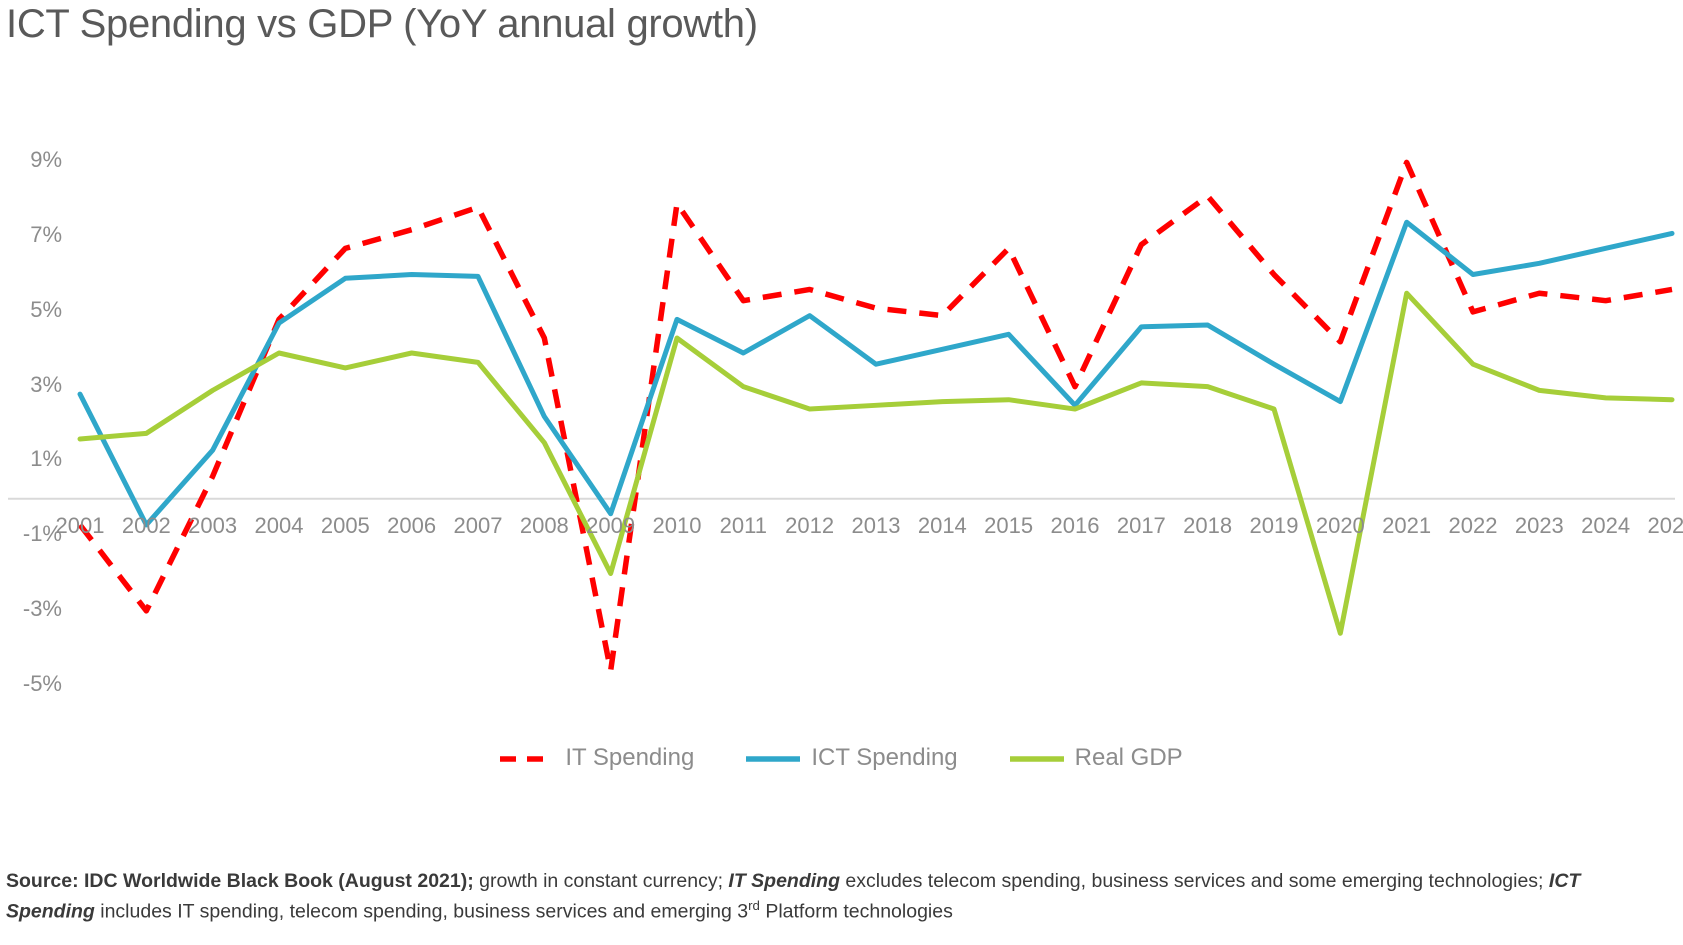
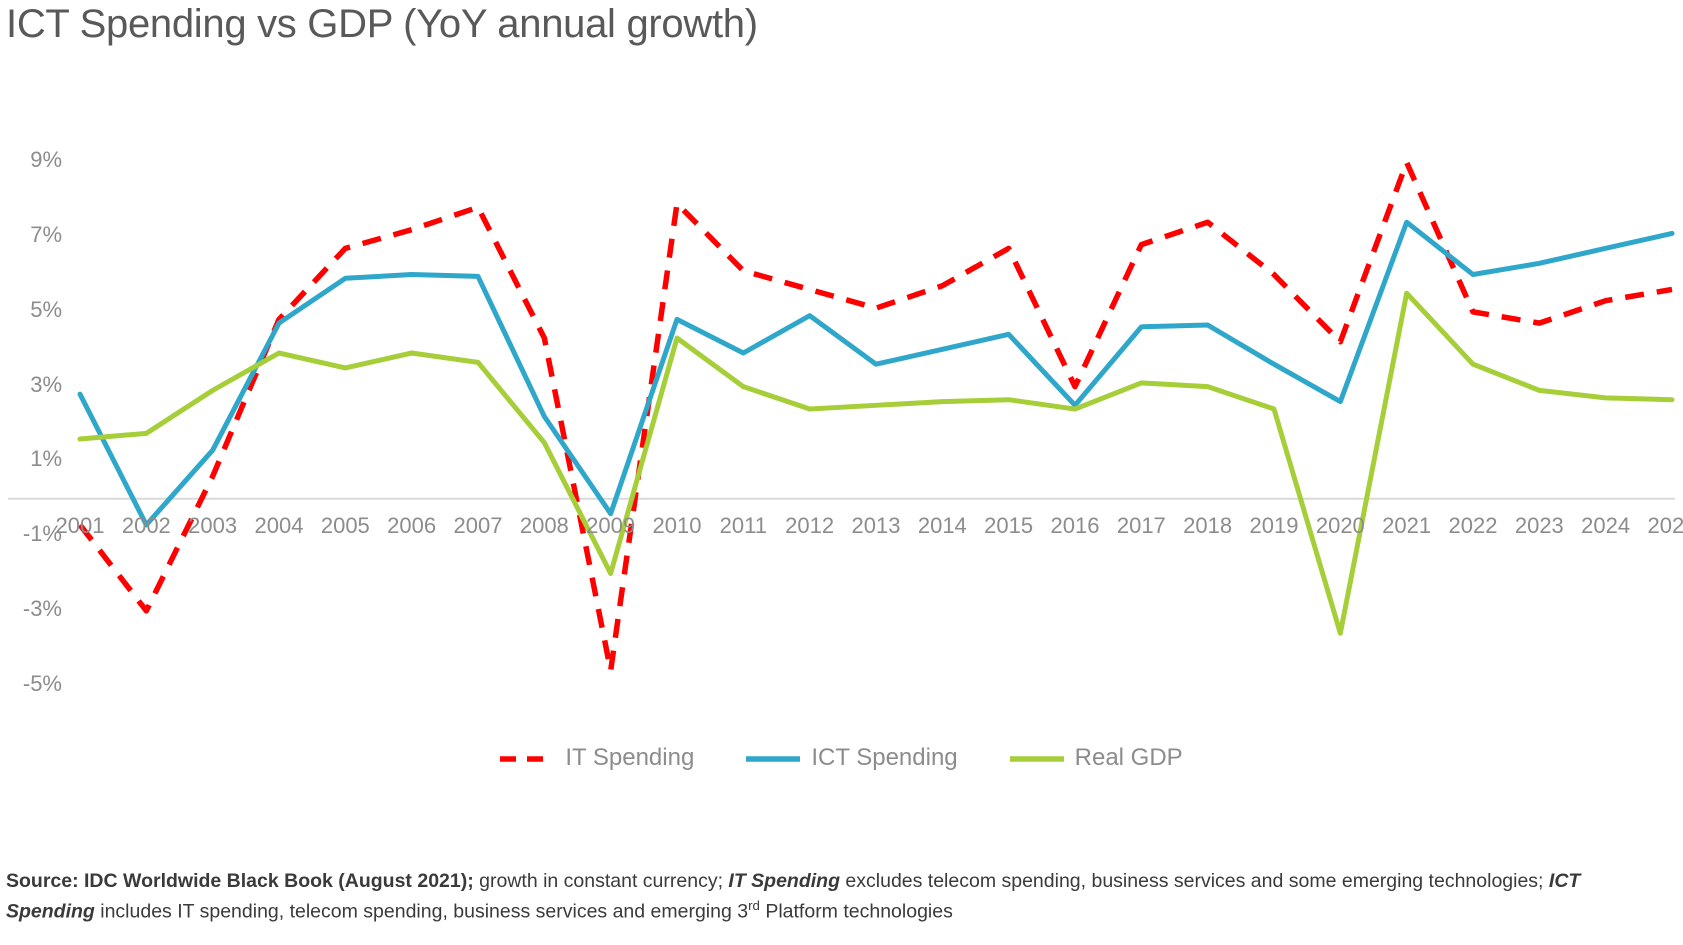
IT Spending/2011: 5.3% -> 6.1%
IT Spending/2014: 4.9% -> 5.7%
IT Spending/2018: 8.1% -> 7.4%
IT Spending/2023: 5.5% -> 4.7%
